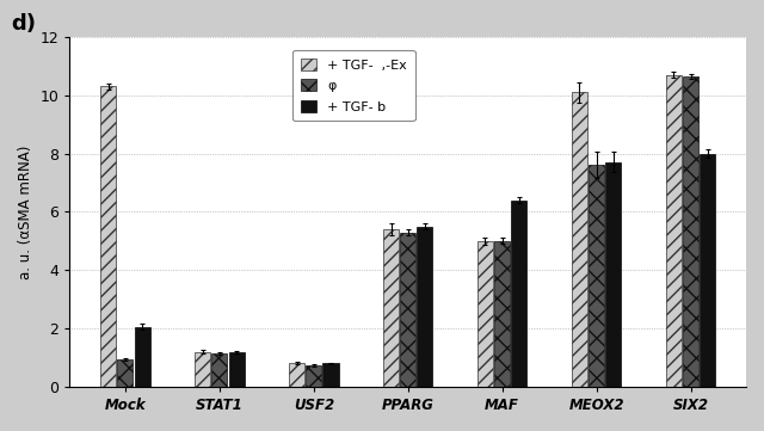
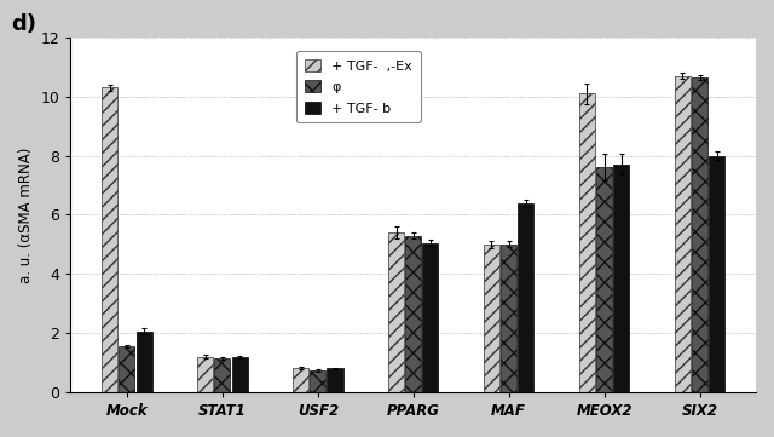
φ/Mock: 0.95 -> 1.55
+ TGF- b/PPARG: 5.50 -> 5.05
